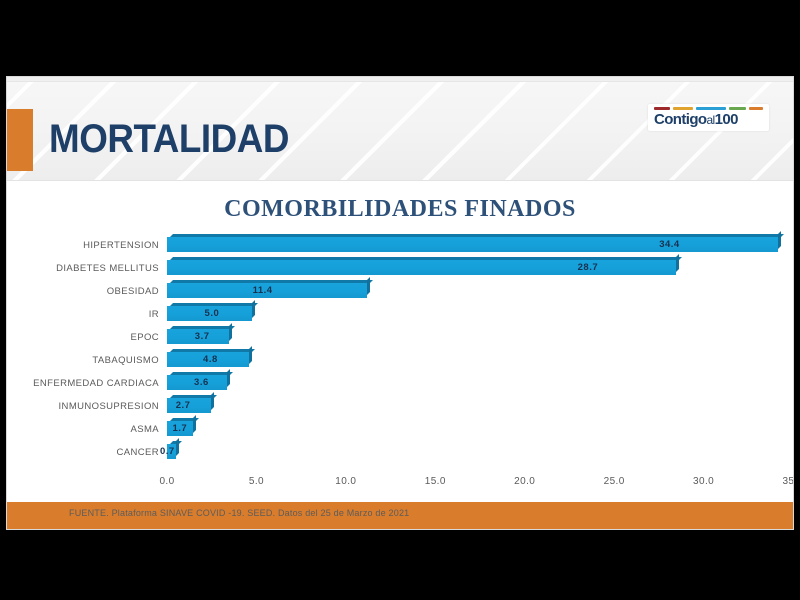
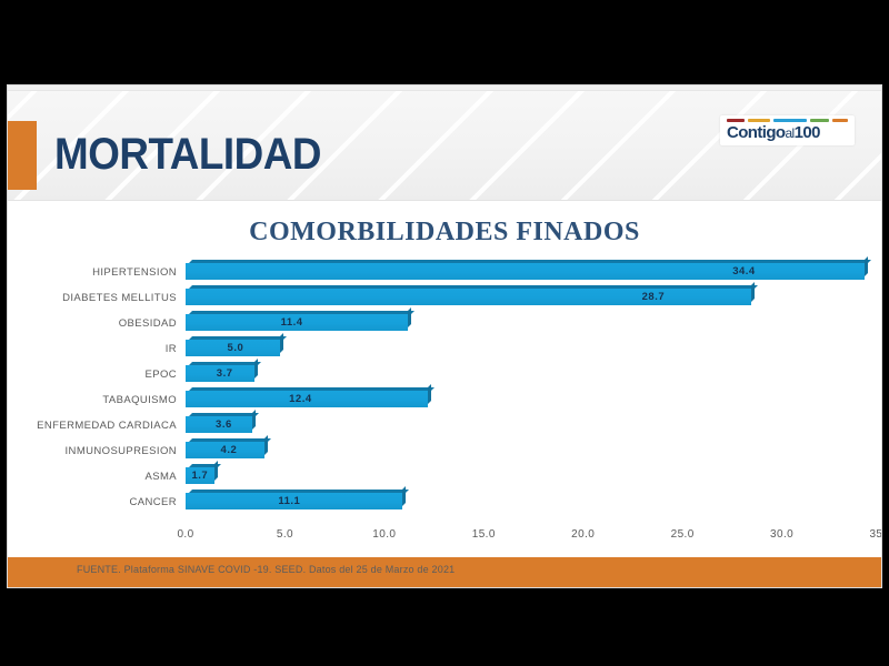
TABAQUISMO: 4.8 -> 12.4
INMUNOSUPRESION: 2.7 -> 4.2
CANCER: 0.7 -> 11.1
